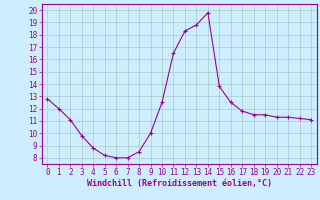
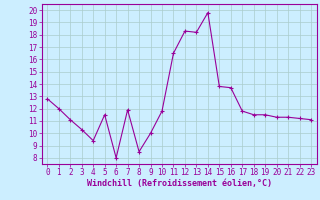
3: 9.8 -> 10.3
4: 8.8 -> 9.4
5: 8.2 -> 11.5
7: 8.0 -> 11.9
10: 12.5 -> 11.8
13: 18.8 -> 18.2
16: 12.5 -> 13.7
